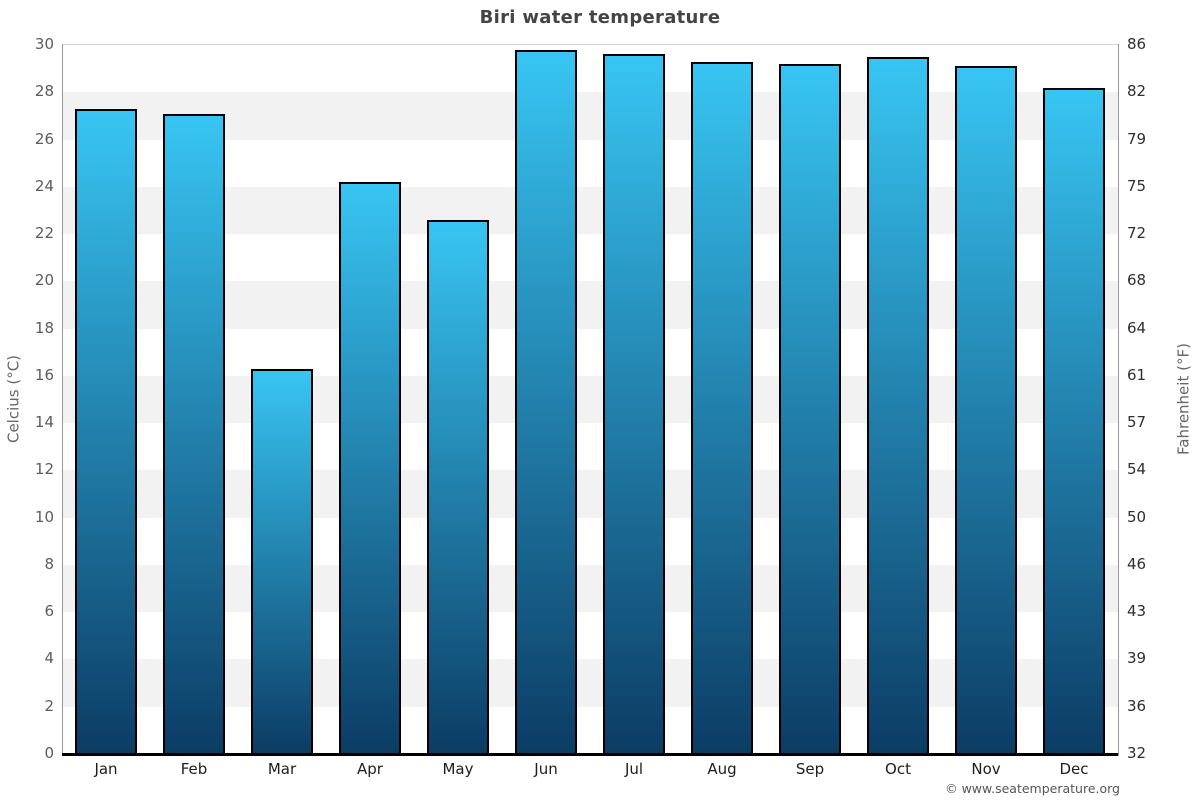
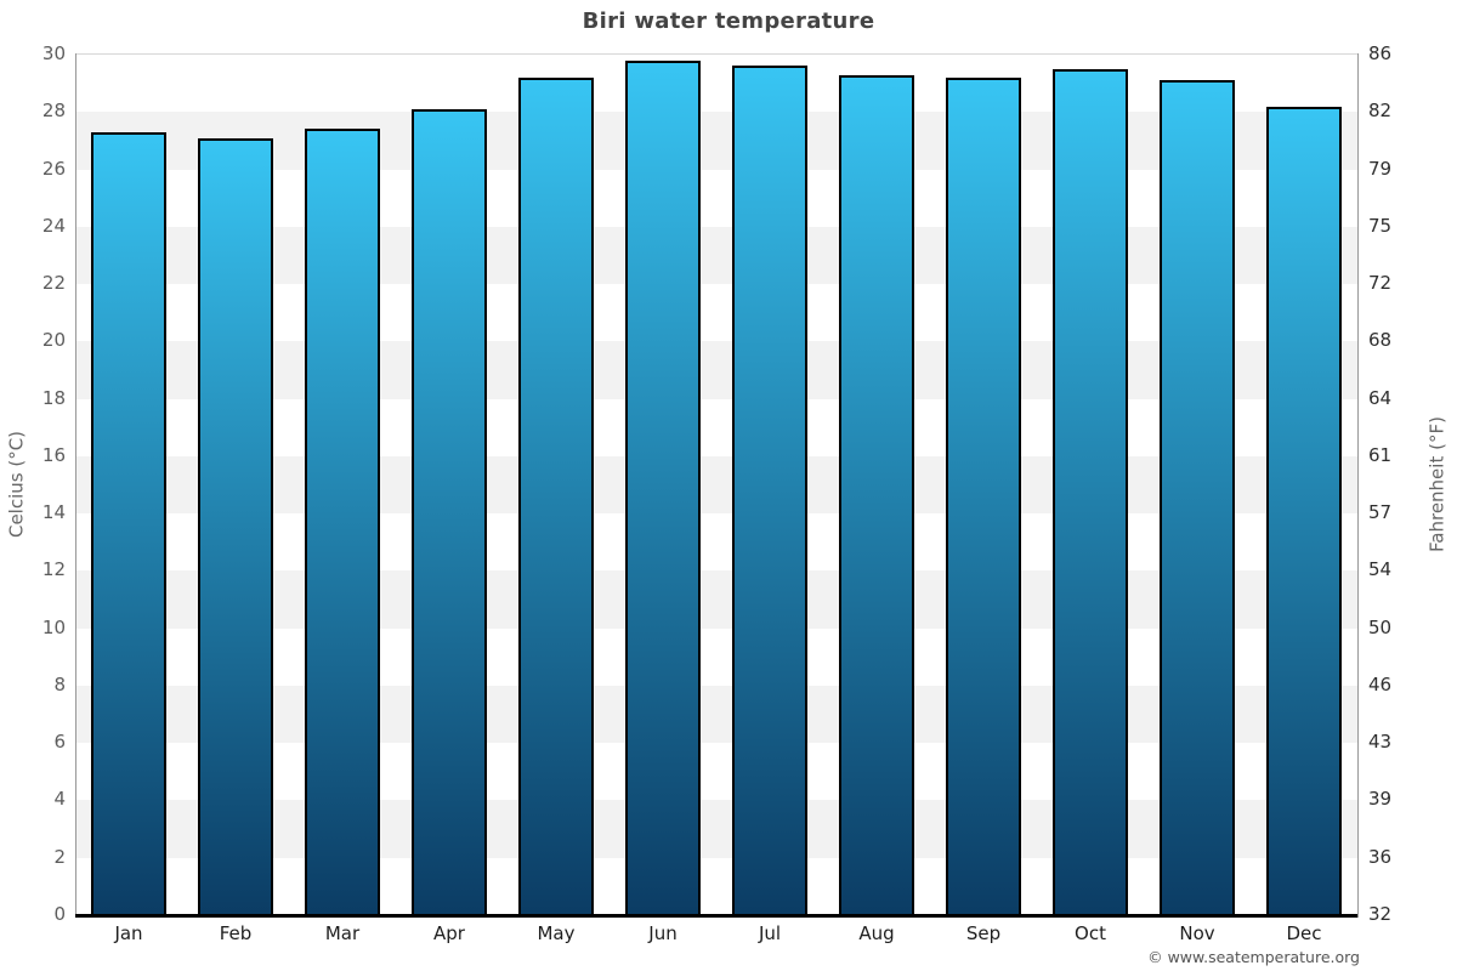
Mar: 16.3 -> 27.4
Apr: 24.2 -> 28.1
May: 22.6 -> 29.2
